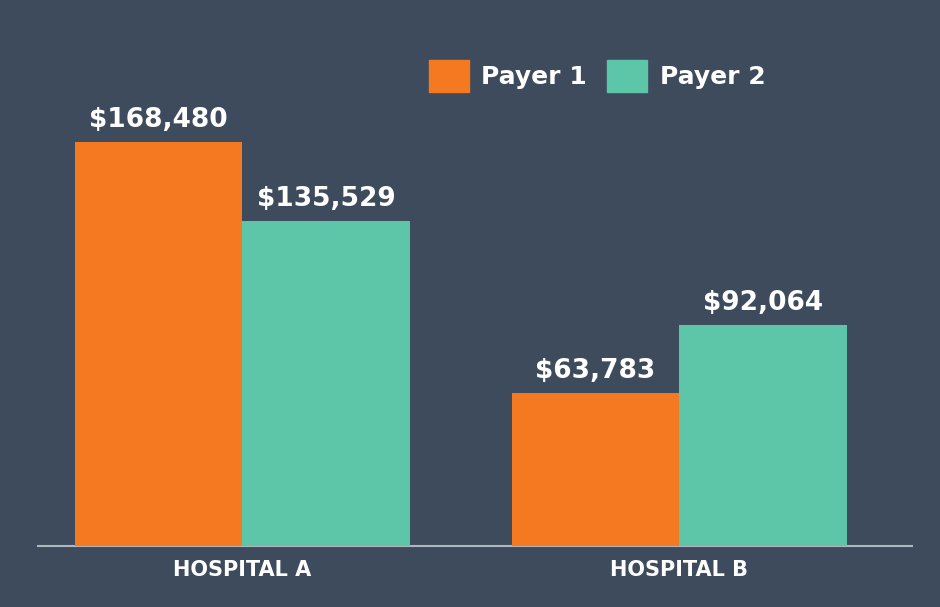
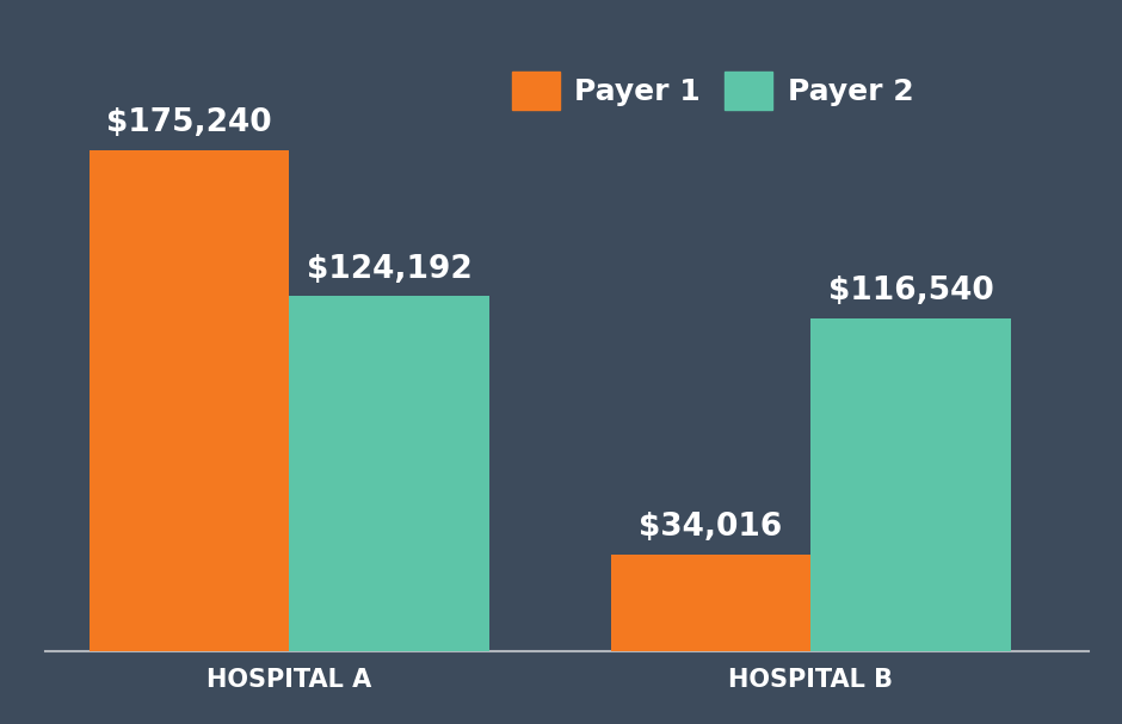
Payer 1/HOSPITAL A: $168,480 -> $175,240
Payer 2/HOSPITAL A: $135,529 -> $124,192
Payer 1/HOSPITAL B: $63,783 -> $34,016
Payer 2/HOSPITAL B: $92,064 -> $116,540
